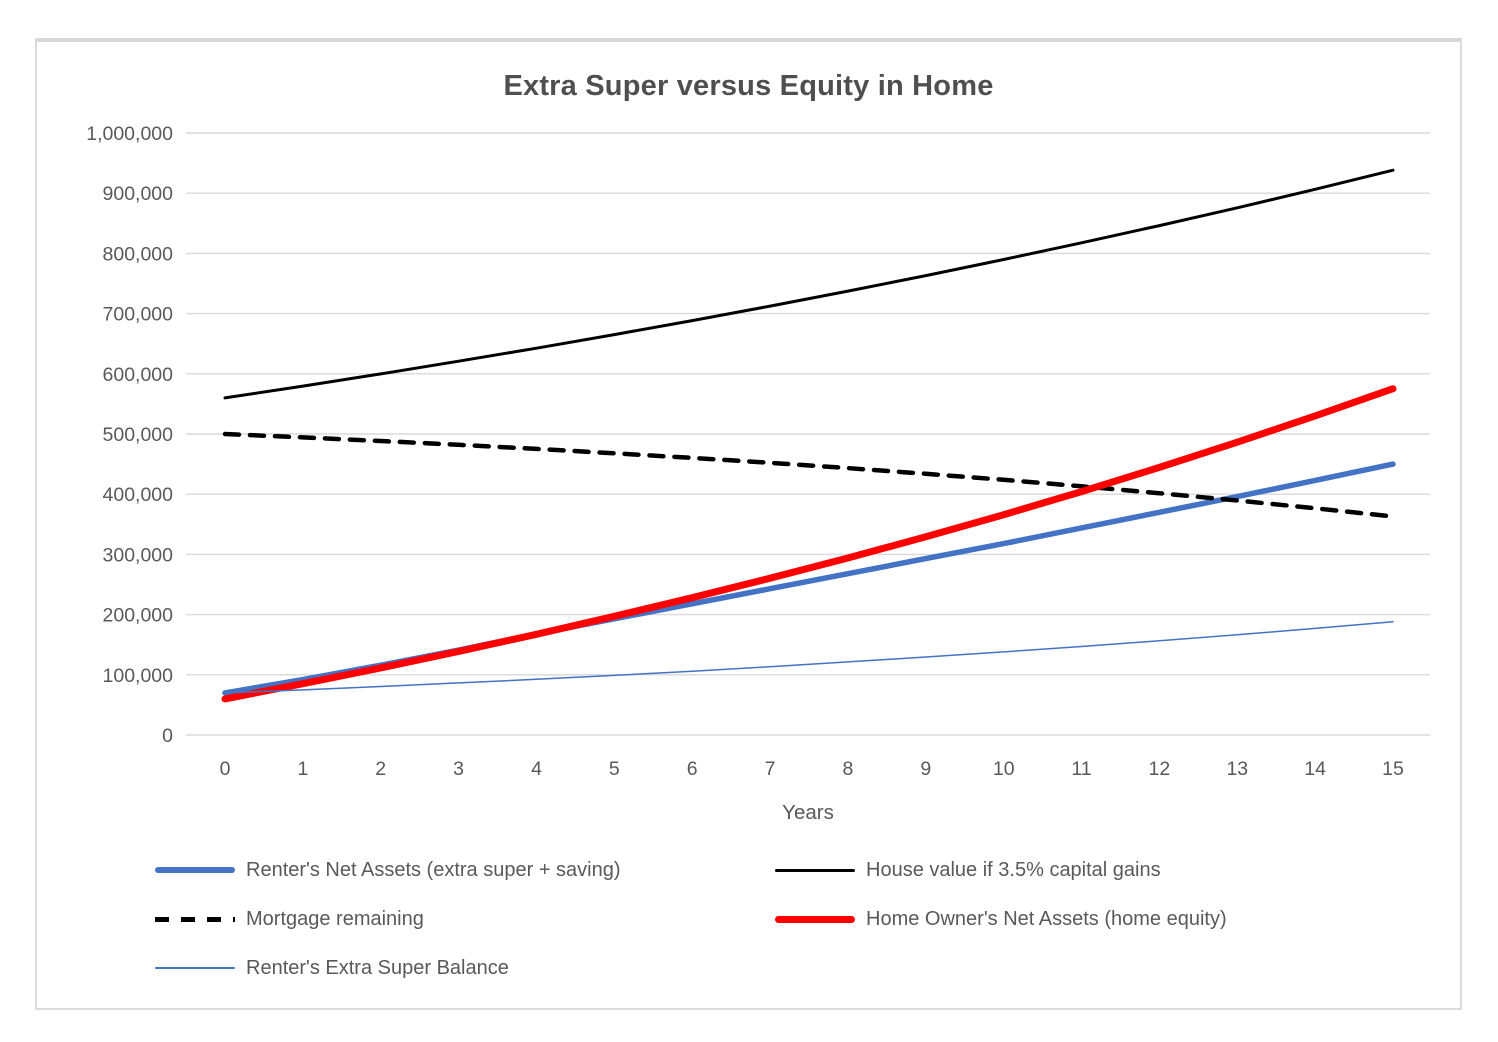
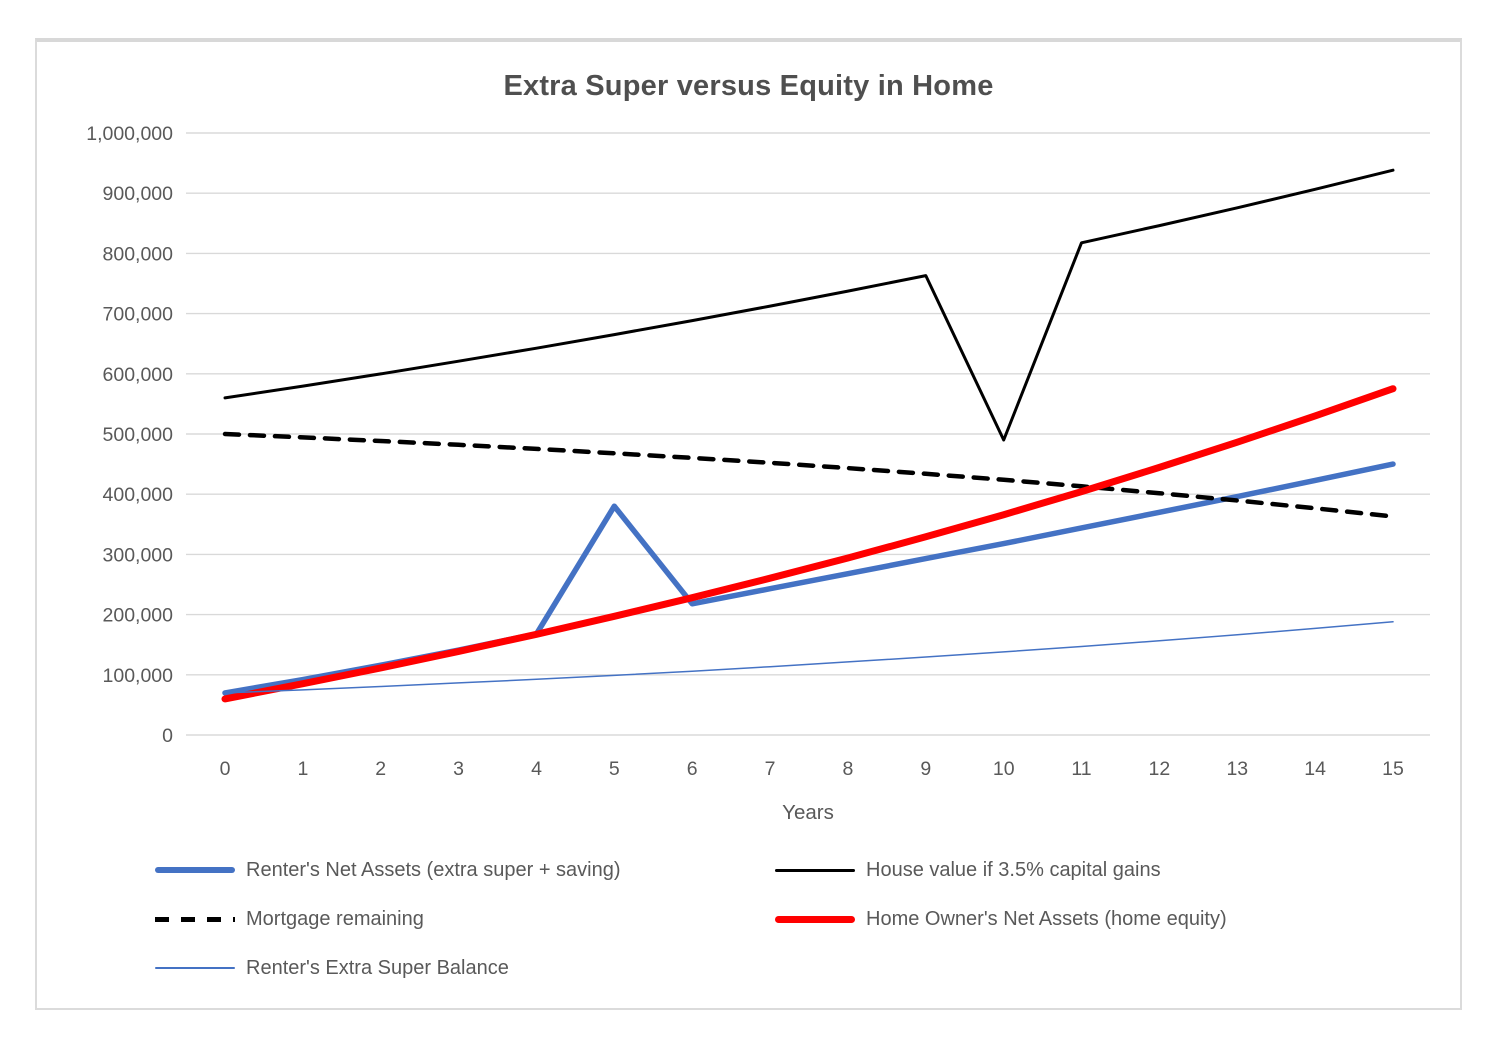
Renter's Net Assets (extra super + saving)/5: 190000 -> 380000
House value if 3.5% capital gains/10: 790000 -> 490000
